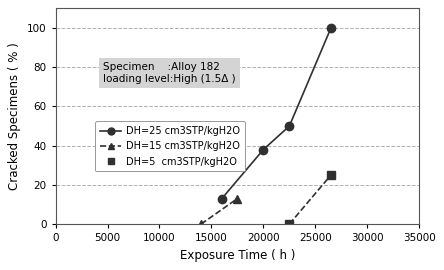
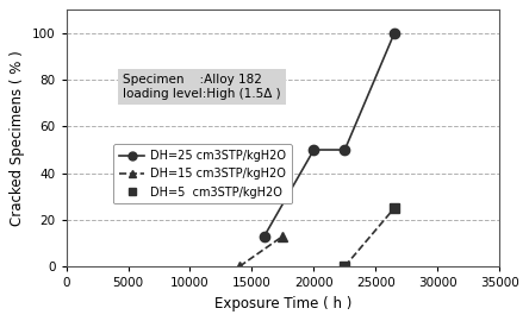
20000: 38 -> 50
